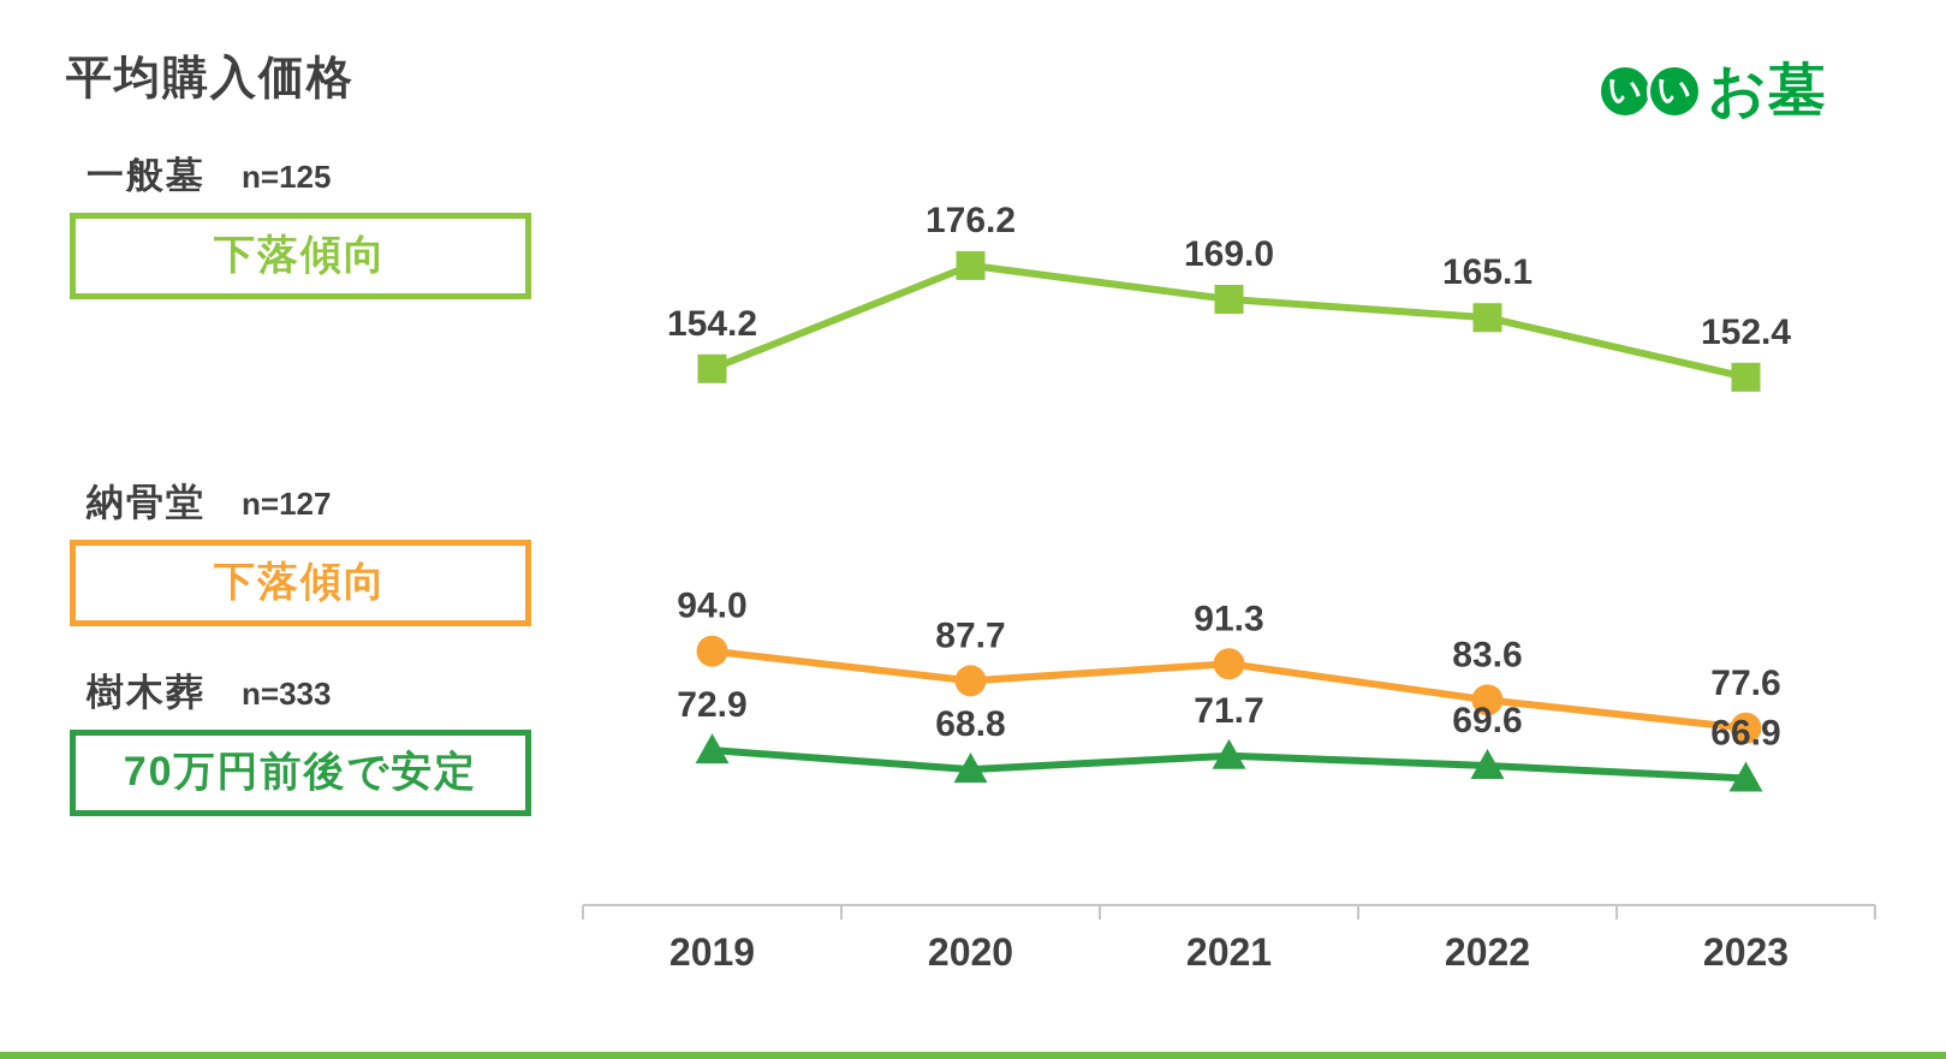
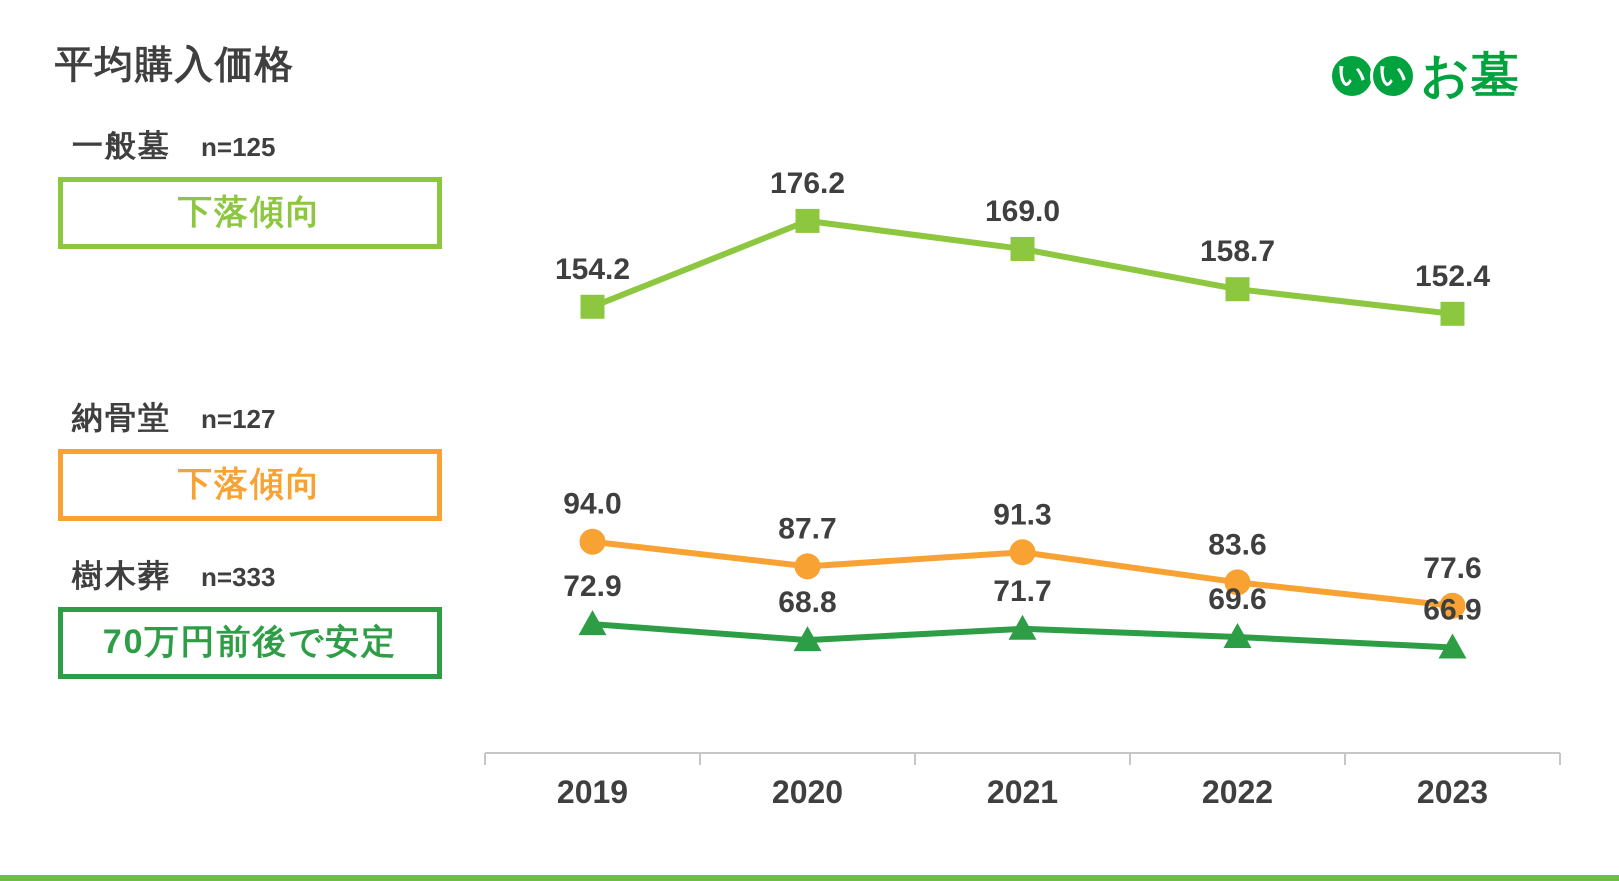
一般墓/2022: 165.1 -> 158.7
